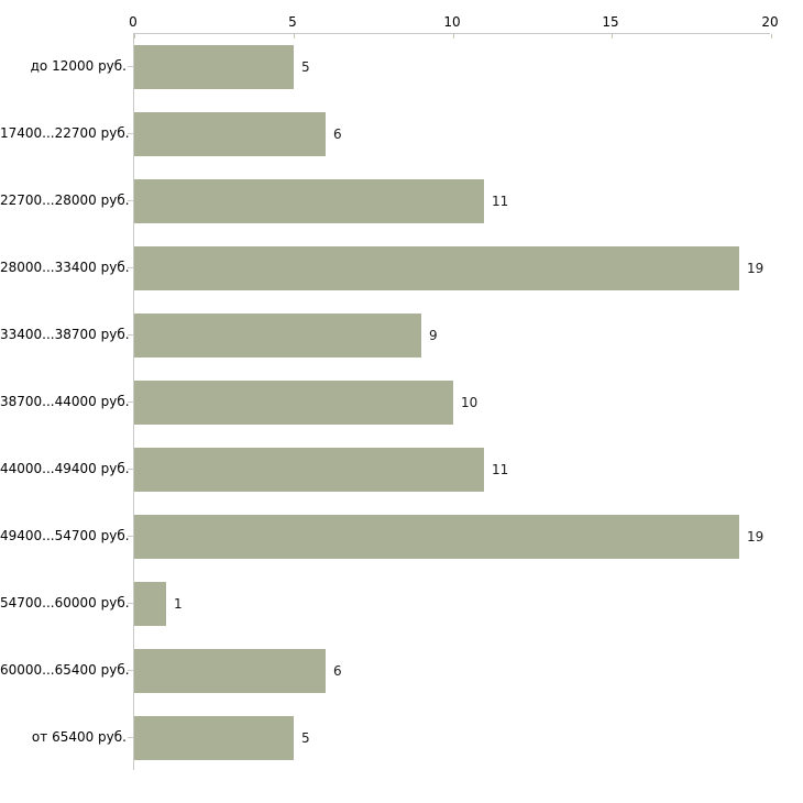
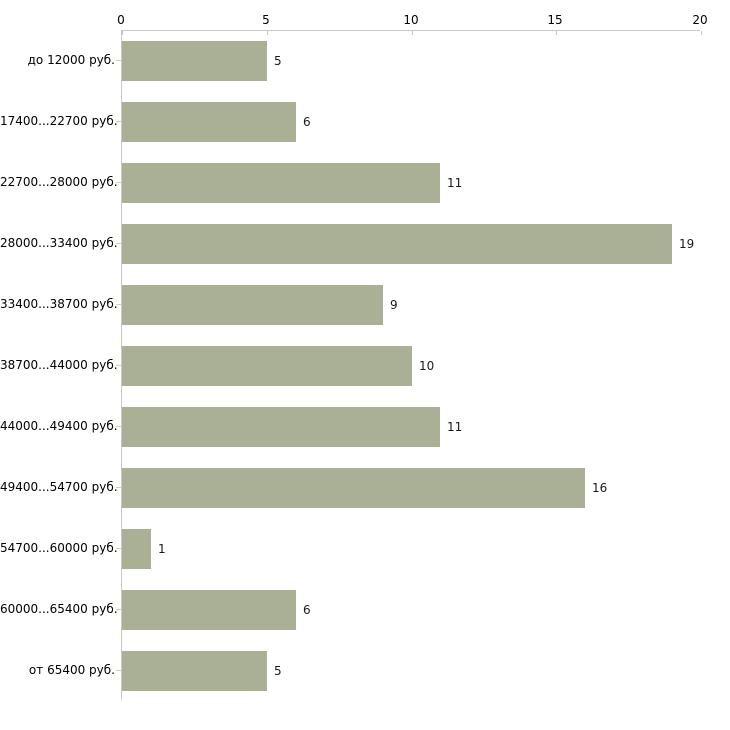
49400...54700 руб.: 19 -> 16
